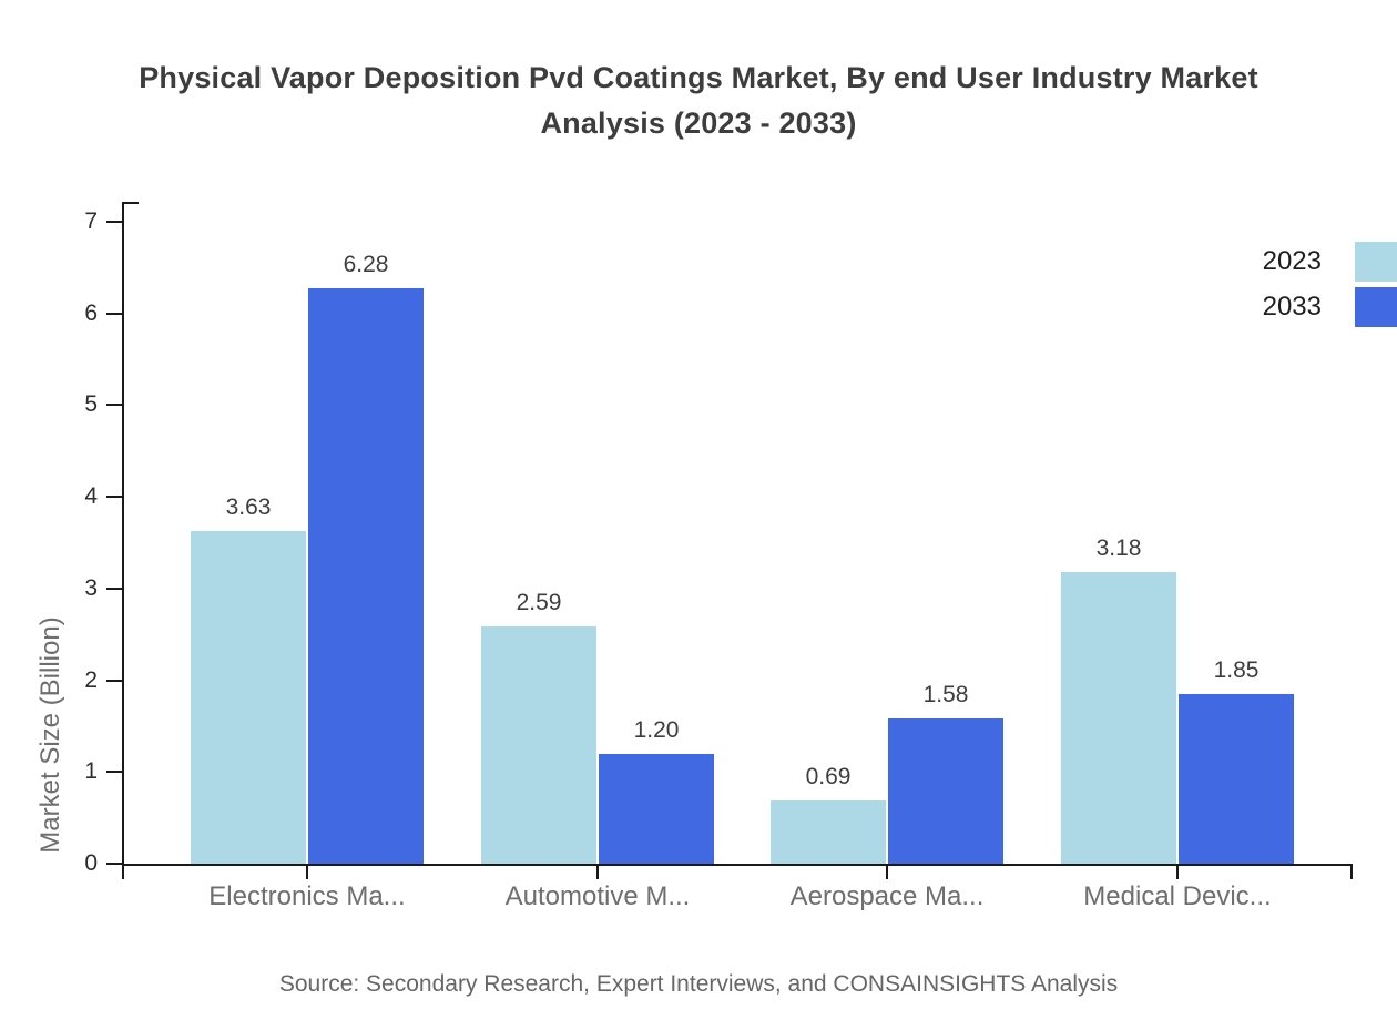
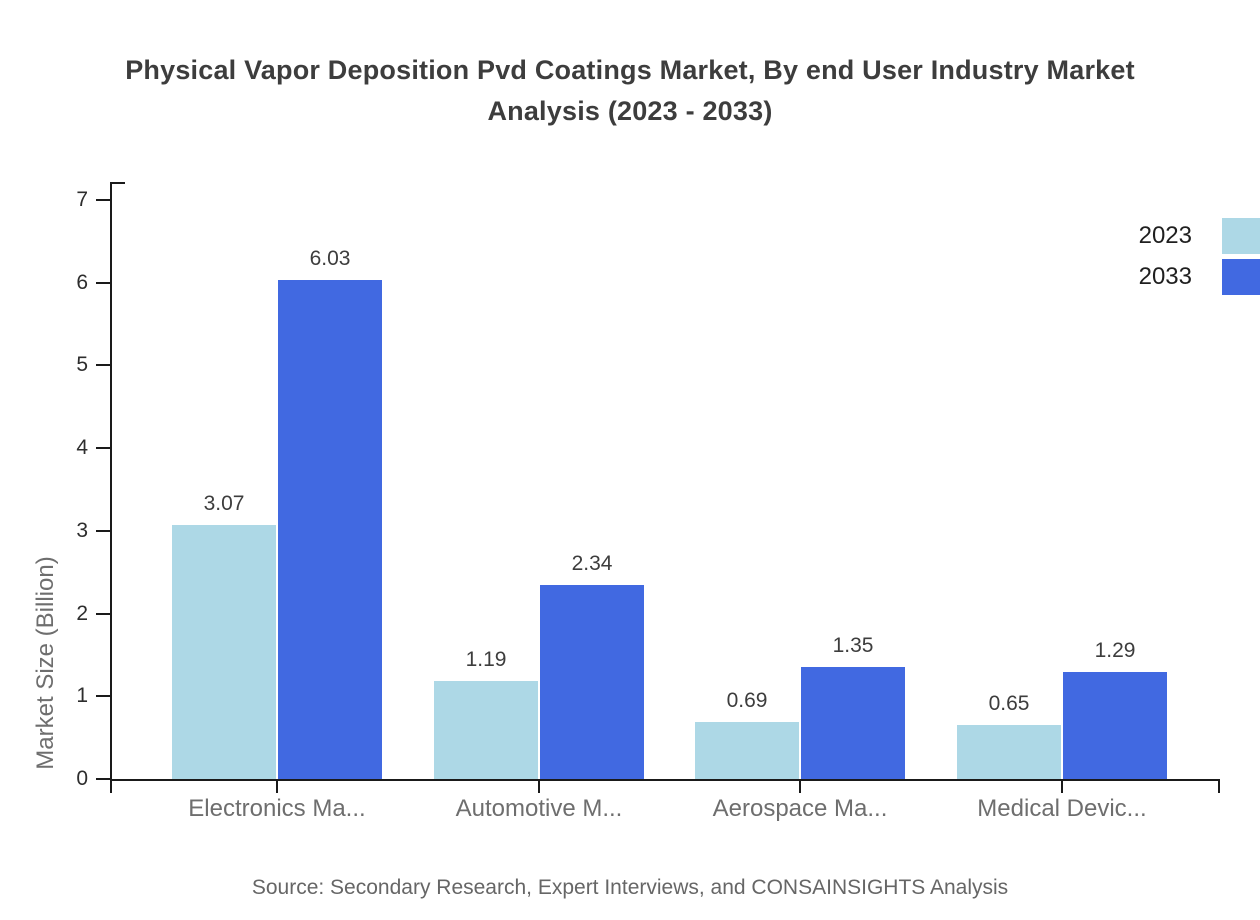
2023/Electronics Ma...: 3.63 -> 3.07
2033/Electronics Ma...: 6.28 -> 6.03
2023/Automotive M...: 2.59 -> 1.19
2033/Automotive M...: 1.20 -> 2.34
2033/Aerospace Ma...: 1.58 -> 1.35
2023/Medical Devic...: 3.18 -> 0.65
2033/Medical Devic...: 1.85 -> 1.29
